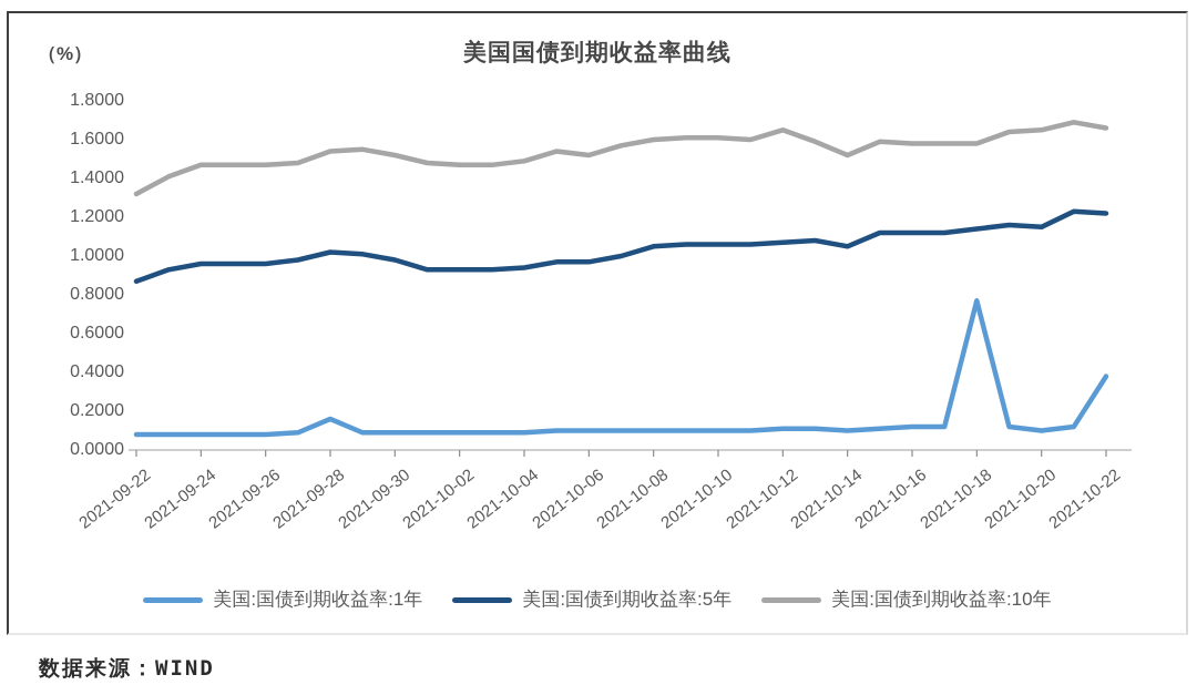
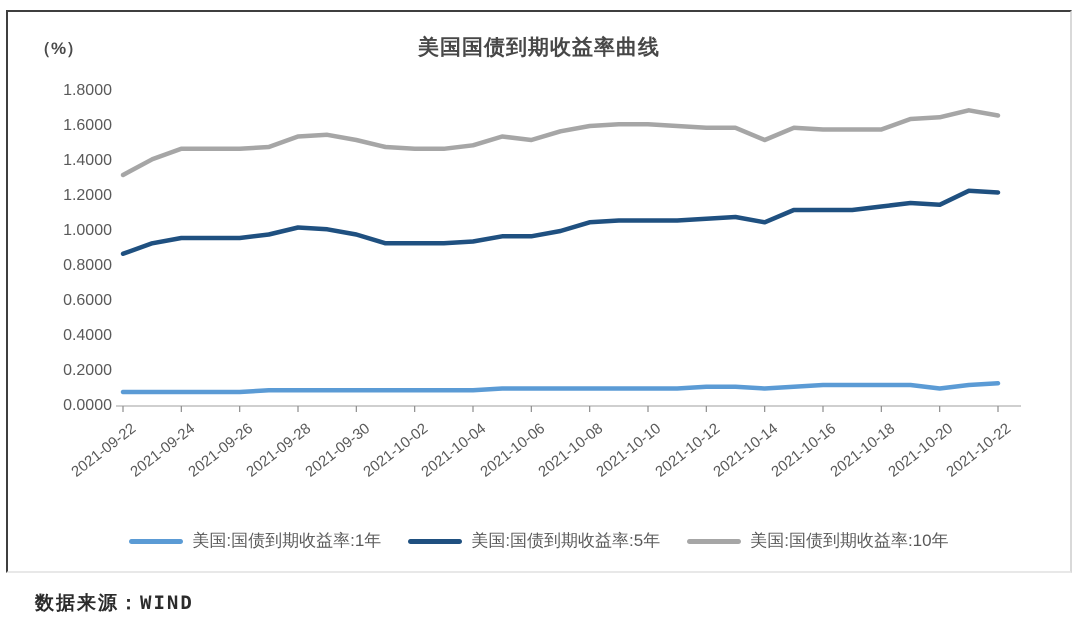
美国:国债到期收益率:1年/2021-09-28: 0.16 -> 0.09
美国:国债到期收益率:10年/2021-10-12: 1.65 -> 1.59
美国:国债到期收益率:1年/2021-10-18: 0.77 -> 0.12
美国:国债到期收益率:1年/2021-10-22: 0.38 -> 0.13
